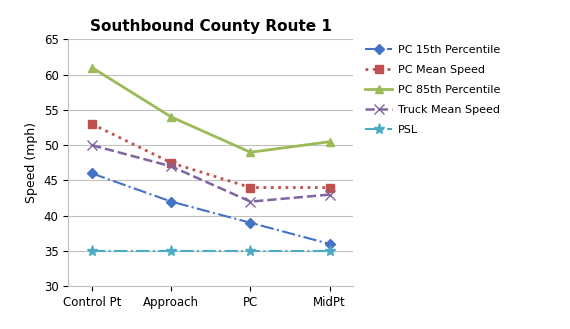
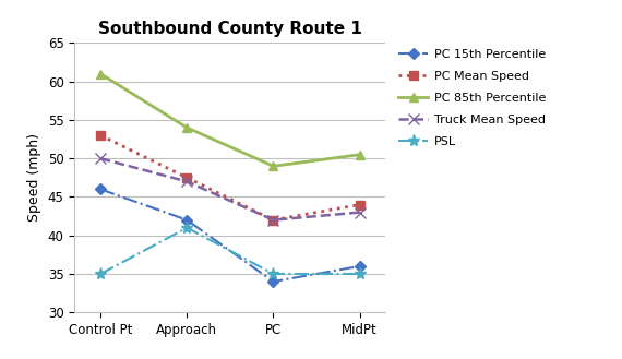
PSL/Approach: 35 -> 41
PC 15th Percentile/PC: 39 -> 34
PC Mean Speed/PC: 44.0 -> 42.0
